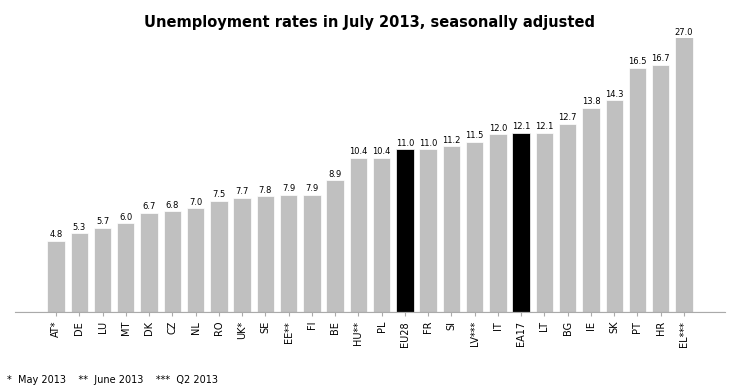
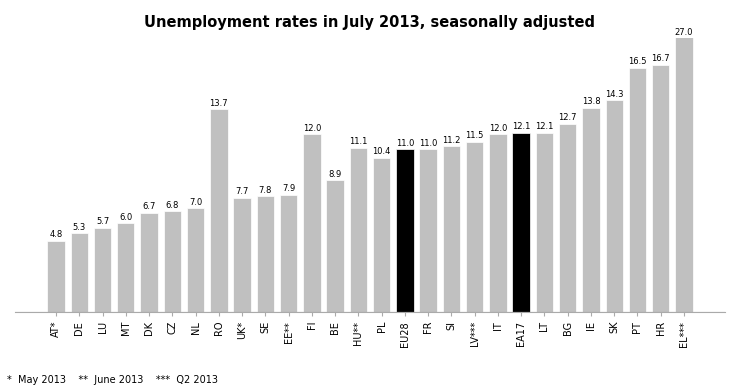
RO: 7.5 -> 13.7
FI: 7.9 -> 12.0
HU**: 10.4 -> 11.1
